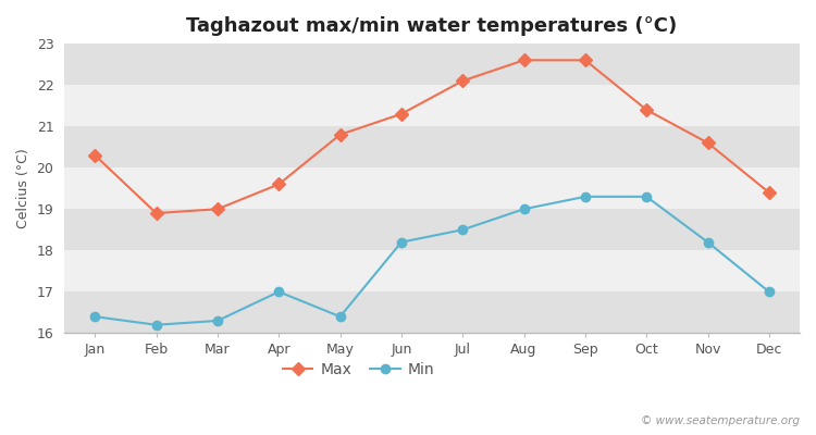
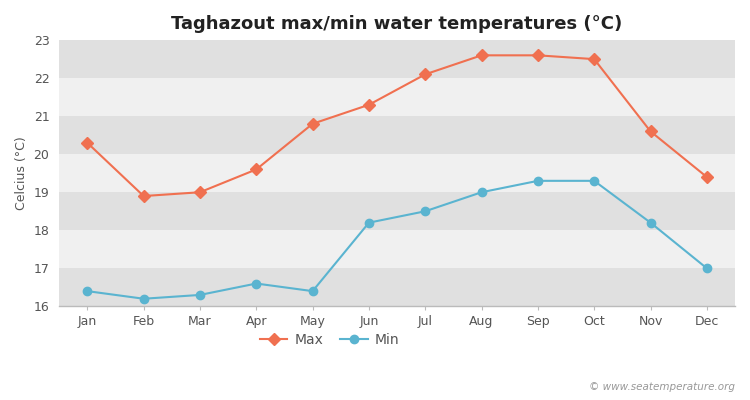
Min/Apr: 17.0 -> 16.6
Max/Oct: 21.4 -> 22.5
